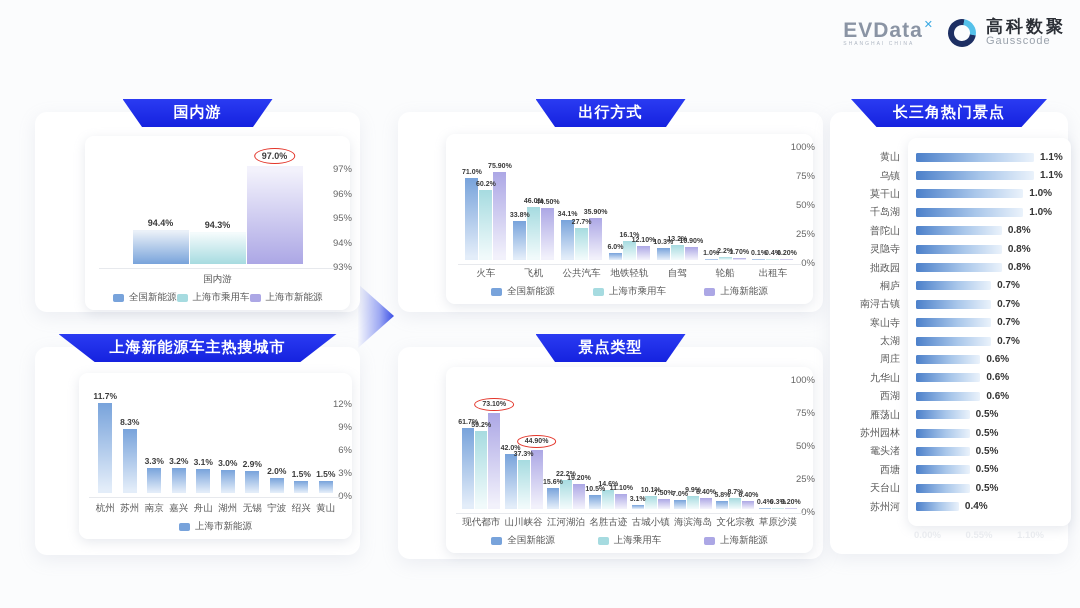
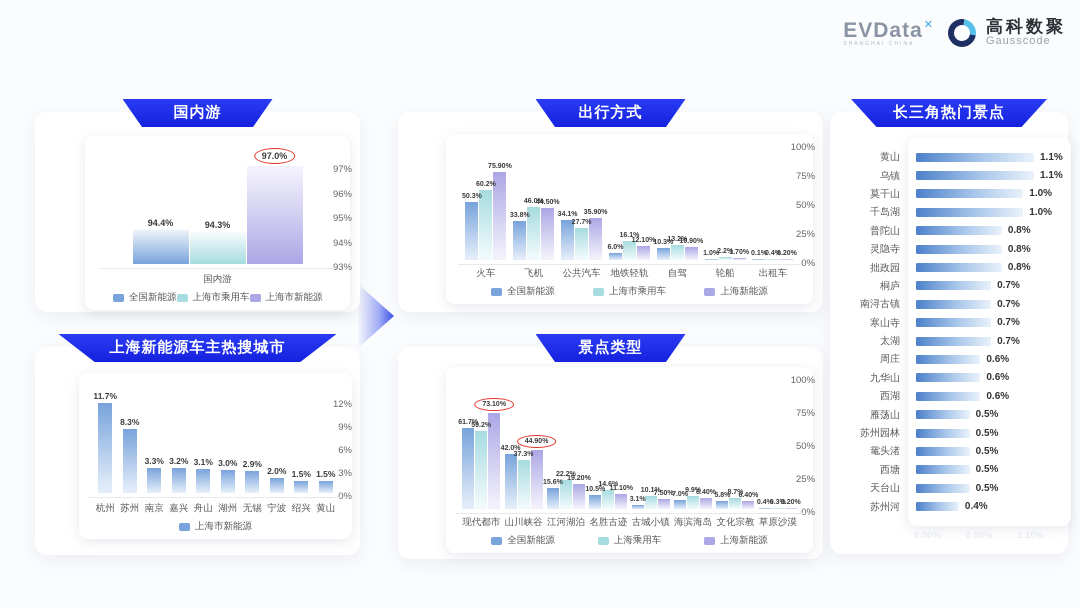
出行方式/全国新能源/火车: 71.0% -> 50.3%
